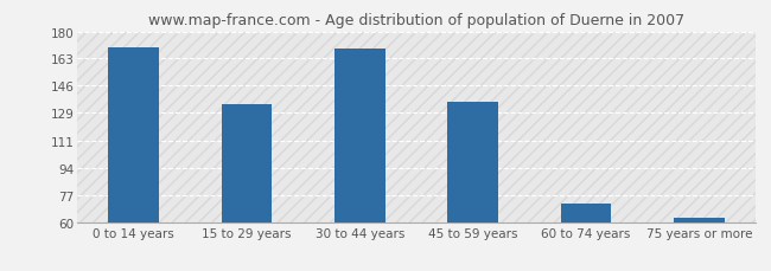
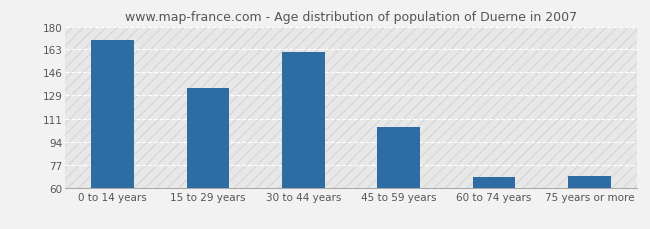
30 to 44 years: 169 -> 161
45 to 59 years: 136 -> 105
60 to 74 years: 72 -> 68
75 years or more: 63 -> 69
